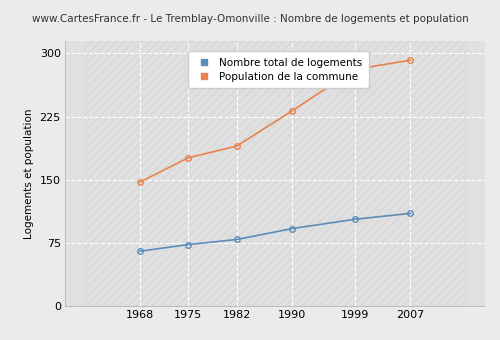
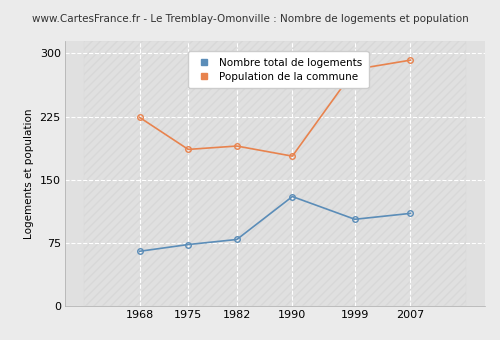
Population de la commune/1968: 147 -> 224
Population de la commune/1975: 176 -> 186
Nombre total de logements/1990: 92 -> 130
Population de la commune/1990: 232 -> 178
